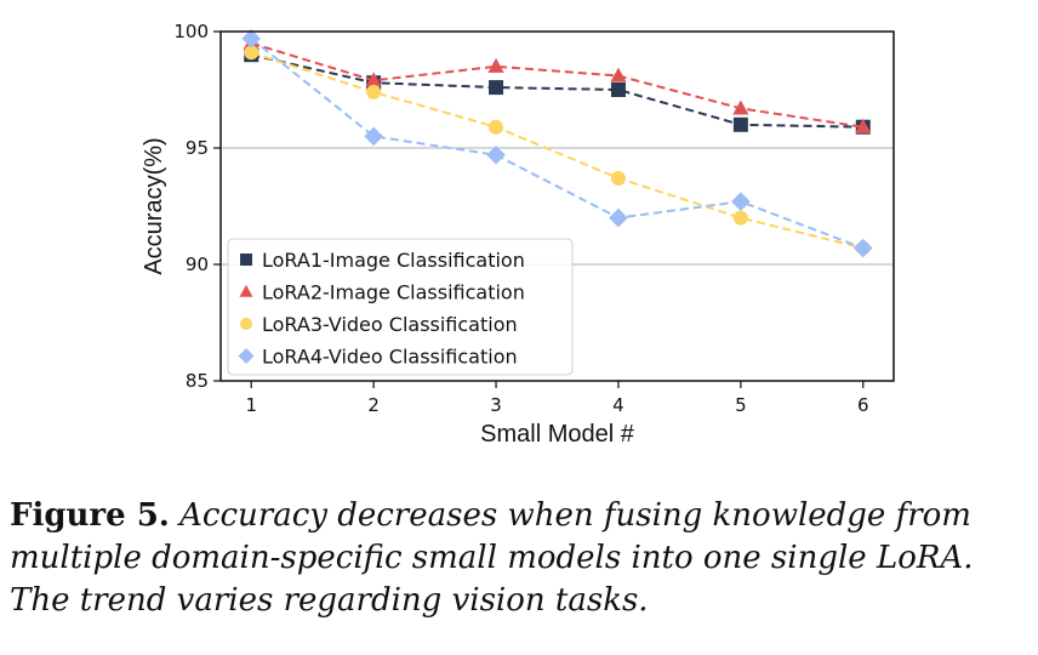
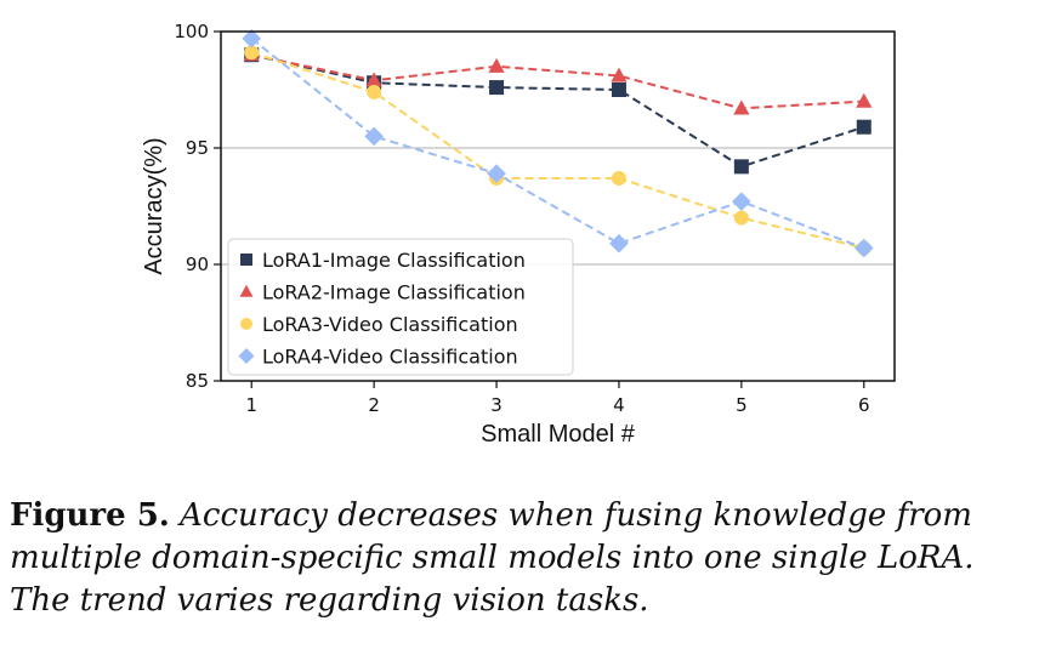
LoRA2-Image Classification/1: 99.5 -> 99.0
LoRA3-Video Classification/3: 95.9 -> 93.7
LoRA4-Video Classification/3: 94.7 -> 93.9
LoRA4-Video Classification/4: 92.0 -> 90.9
LoRA1-Image Classification/5: 96.0 -> 94.2
LoRA2-Image Classification/6: 95.9 -> 97.0
